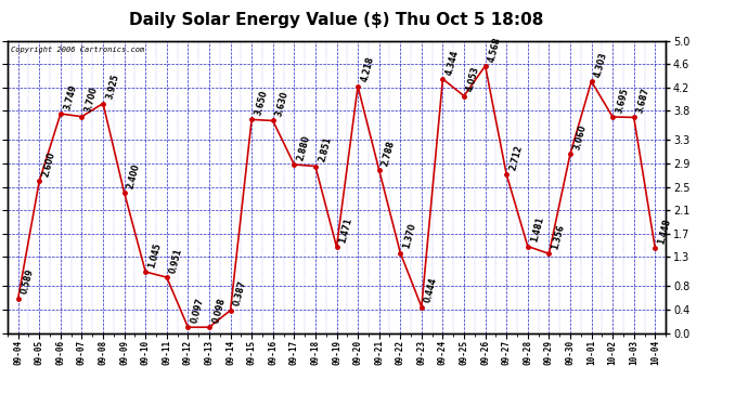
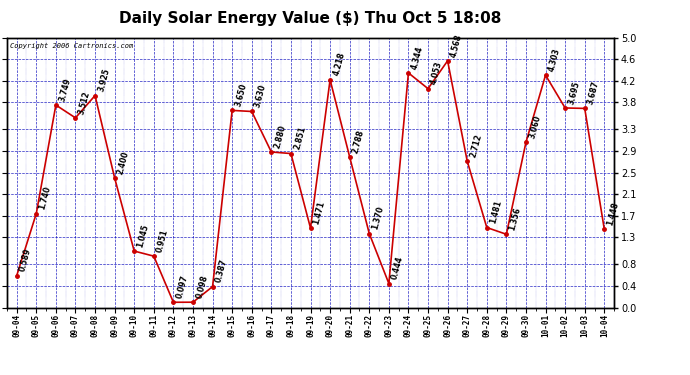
09-05: 2.600 -> 1.740
09-07: 3.700 -> 3.512
